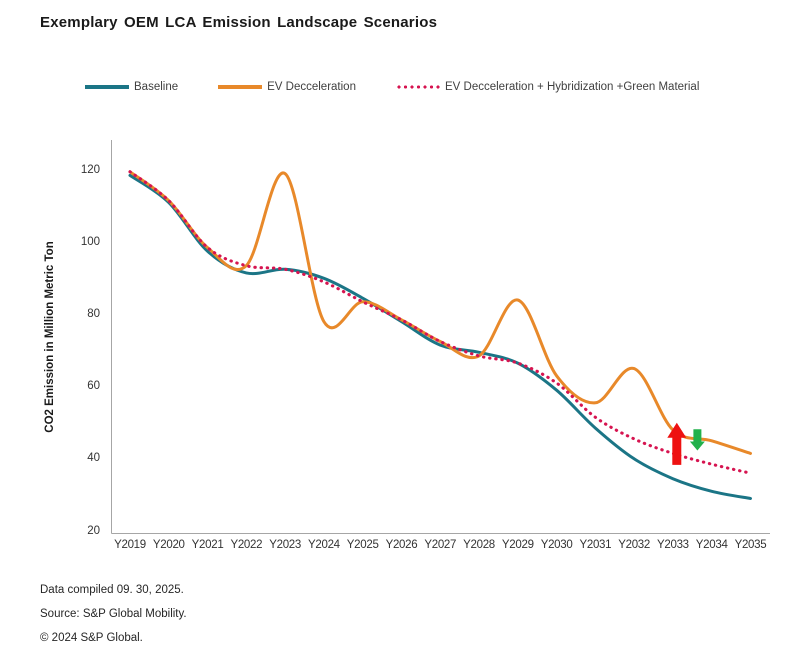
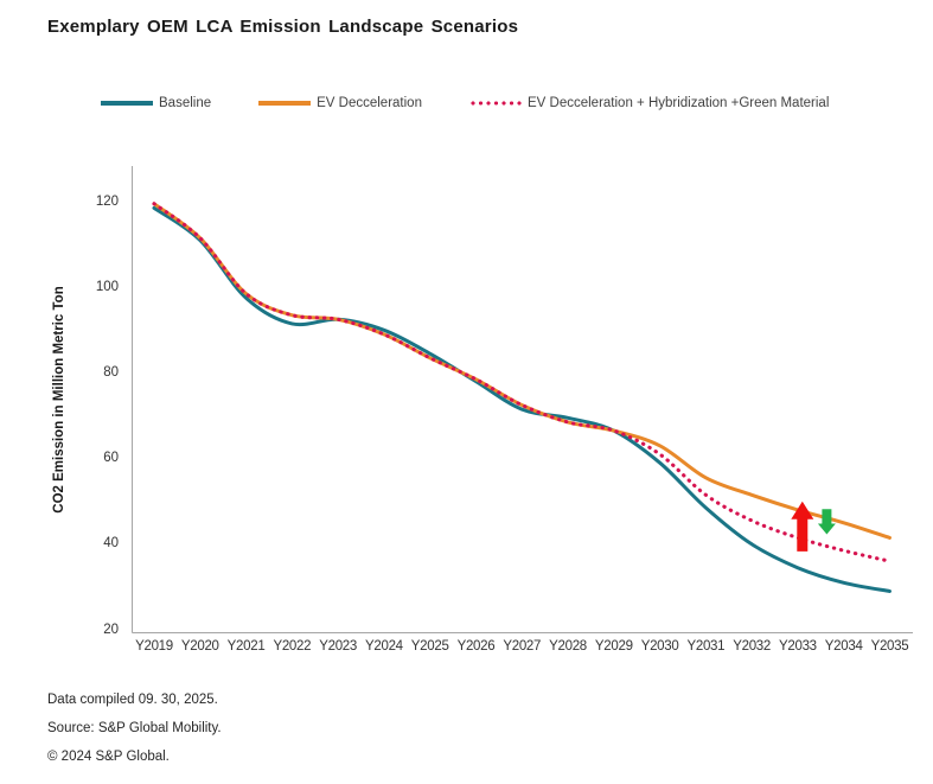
EV Decceleration/Y2023: 119 -> 92
EV Decceleration/Y2024: 78 -> 89
EV Decceleration/Y2029: 84 -> 66
EV Decceleration/Y2032: 65 -> 52
